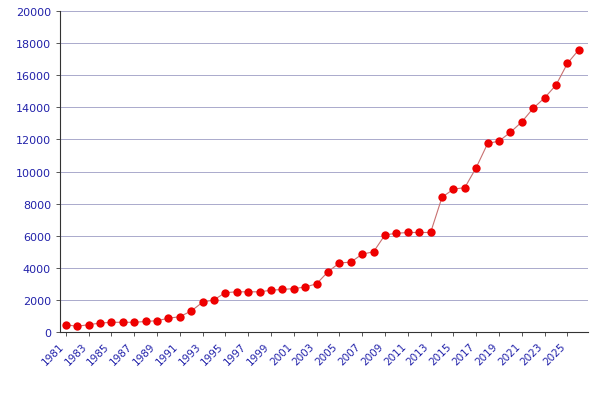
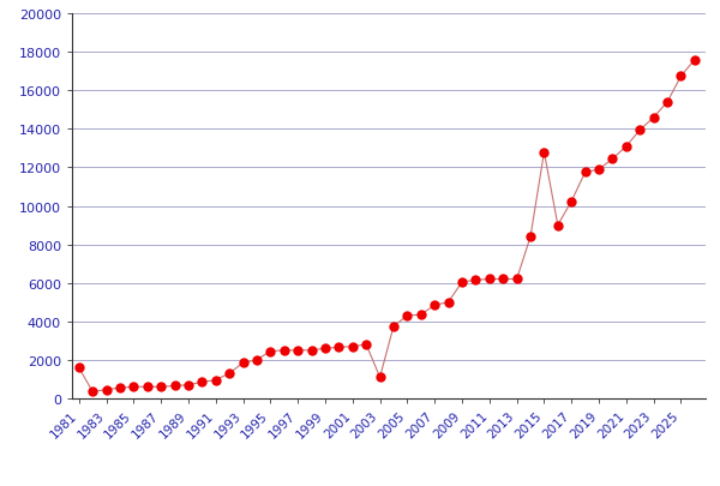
1981: 400 -> 1600
2003: 3000 -> 1100
2015: 8900 -> 12800
